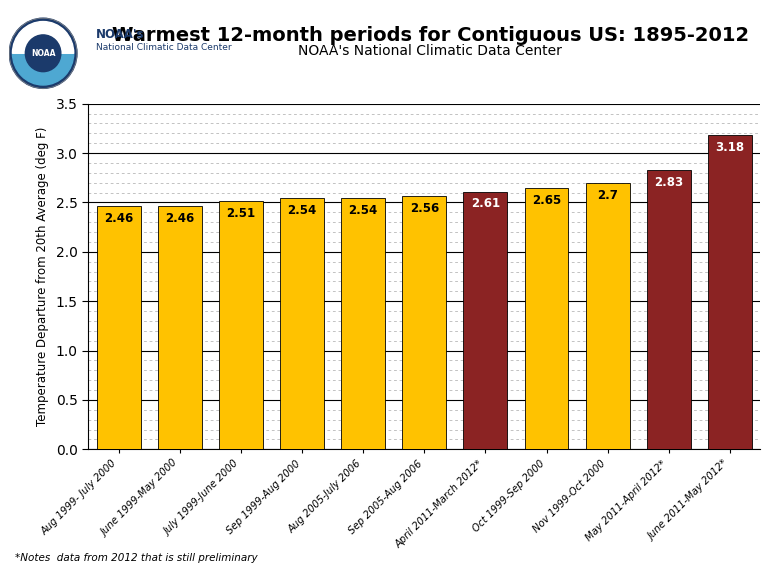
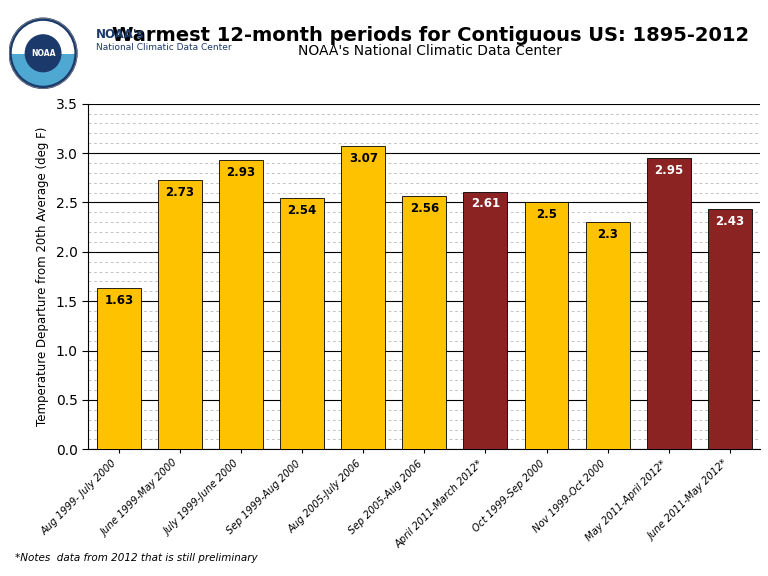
Aug 1999- July 2000: 2.46 -> 1.63
June 1999-May 2000: 2.46 -> 2.73
July 1999-June 2000: 2.51 -> 2.93
Aug 2005-July 2006: 2.54 -> 3.07
Oct 1999-Sep 2000: 2.65 -> 2.5
Nov 1999-Oct 2000: 2.7 -> 2.3
May 2011-April 2012*: 2.83 -> 2.95
June 2011-May 2012*: 3.18 -> 2.43
